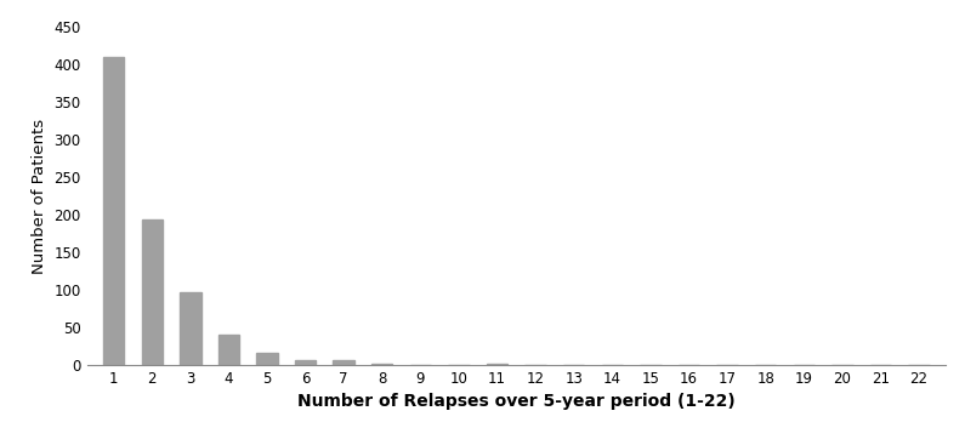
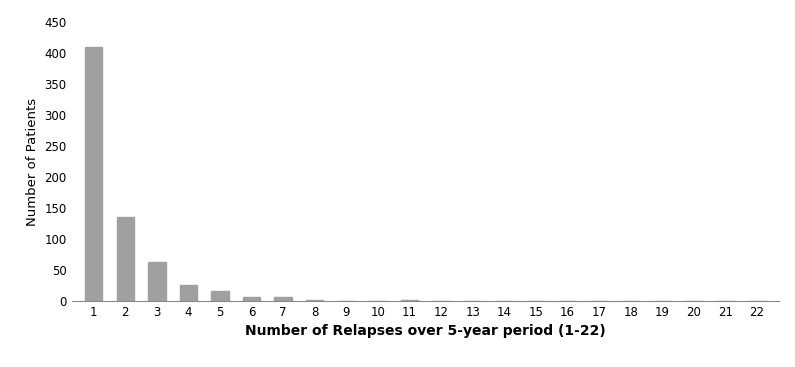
2: 194 -> 136
3: 96 -> 63
4: 40 -> 25
